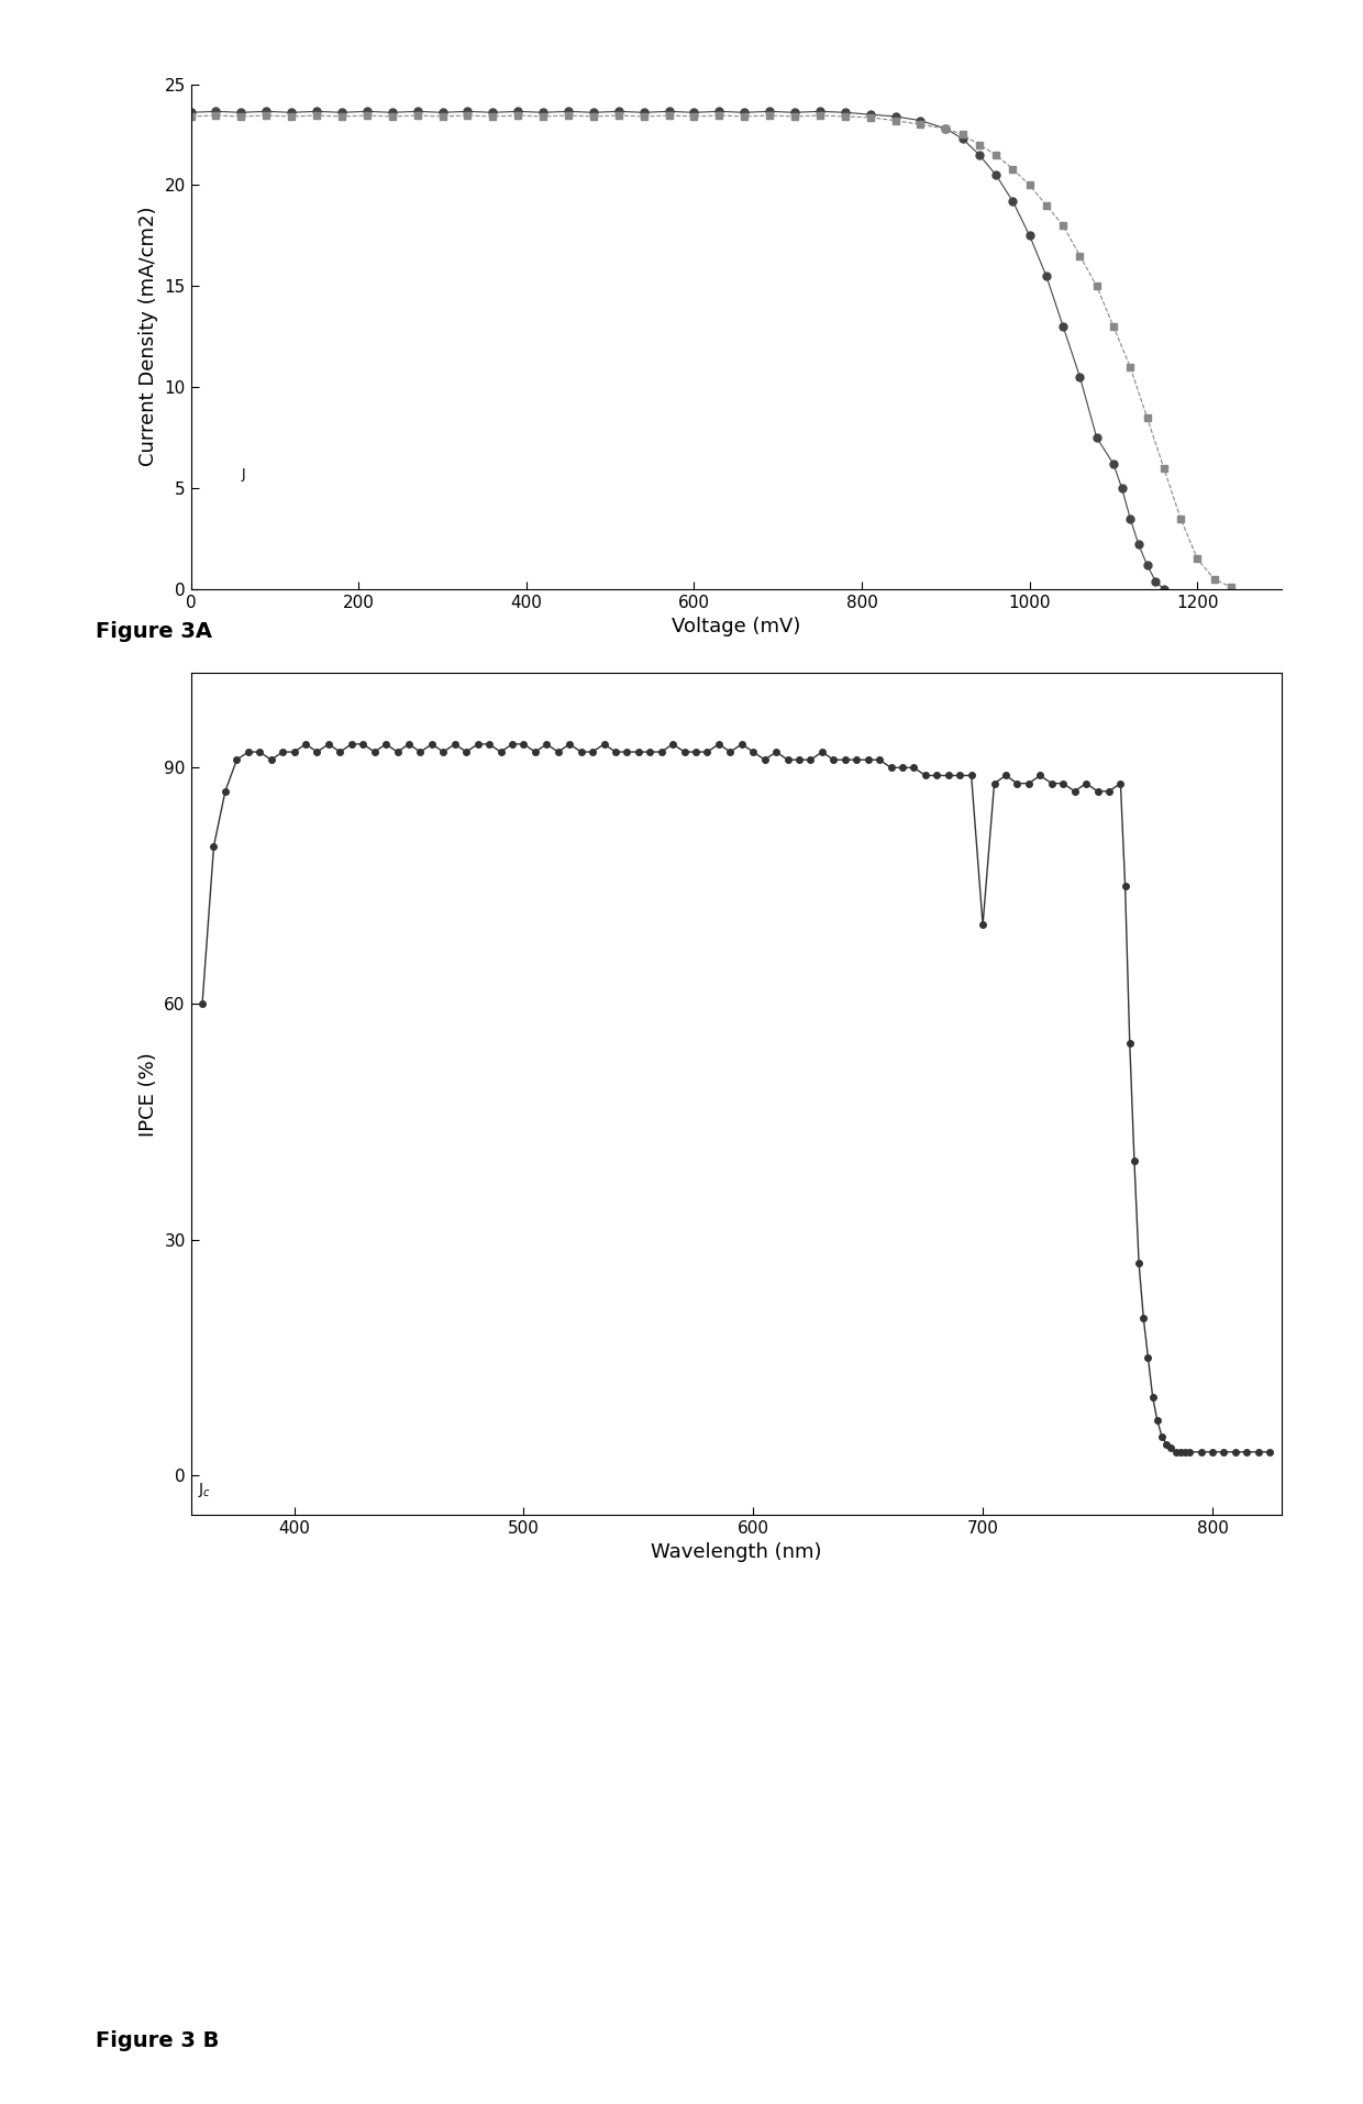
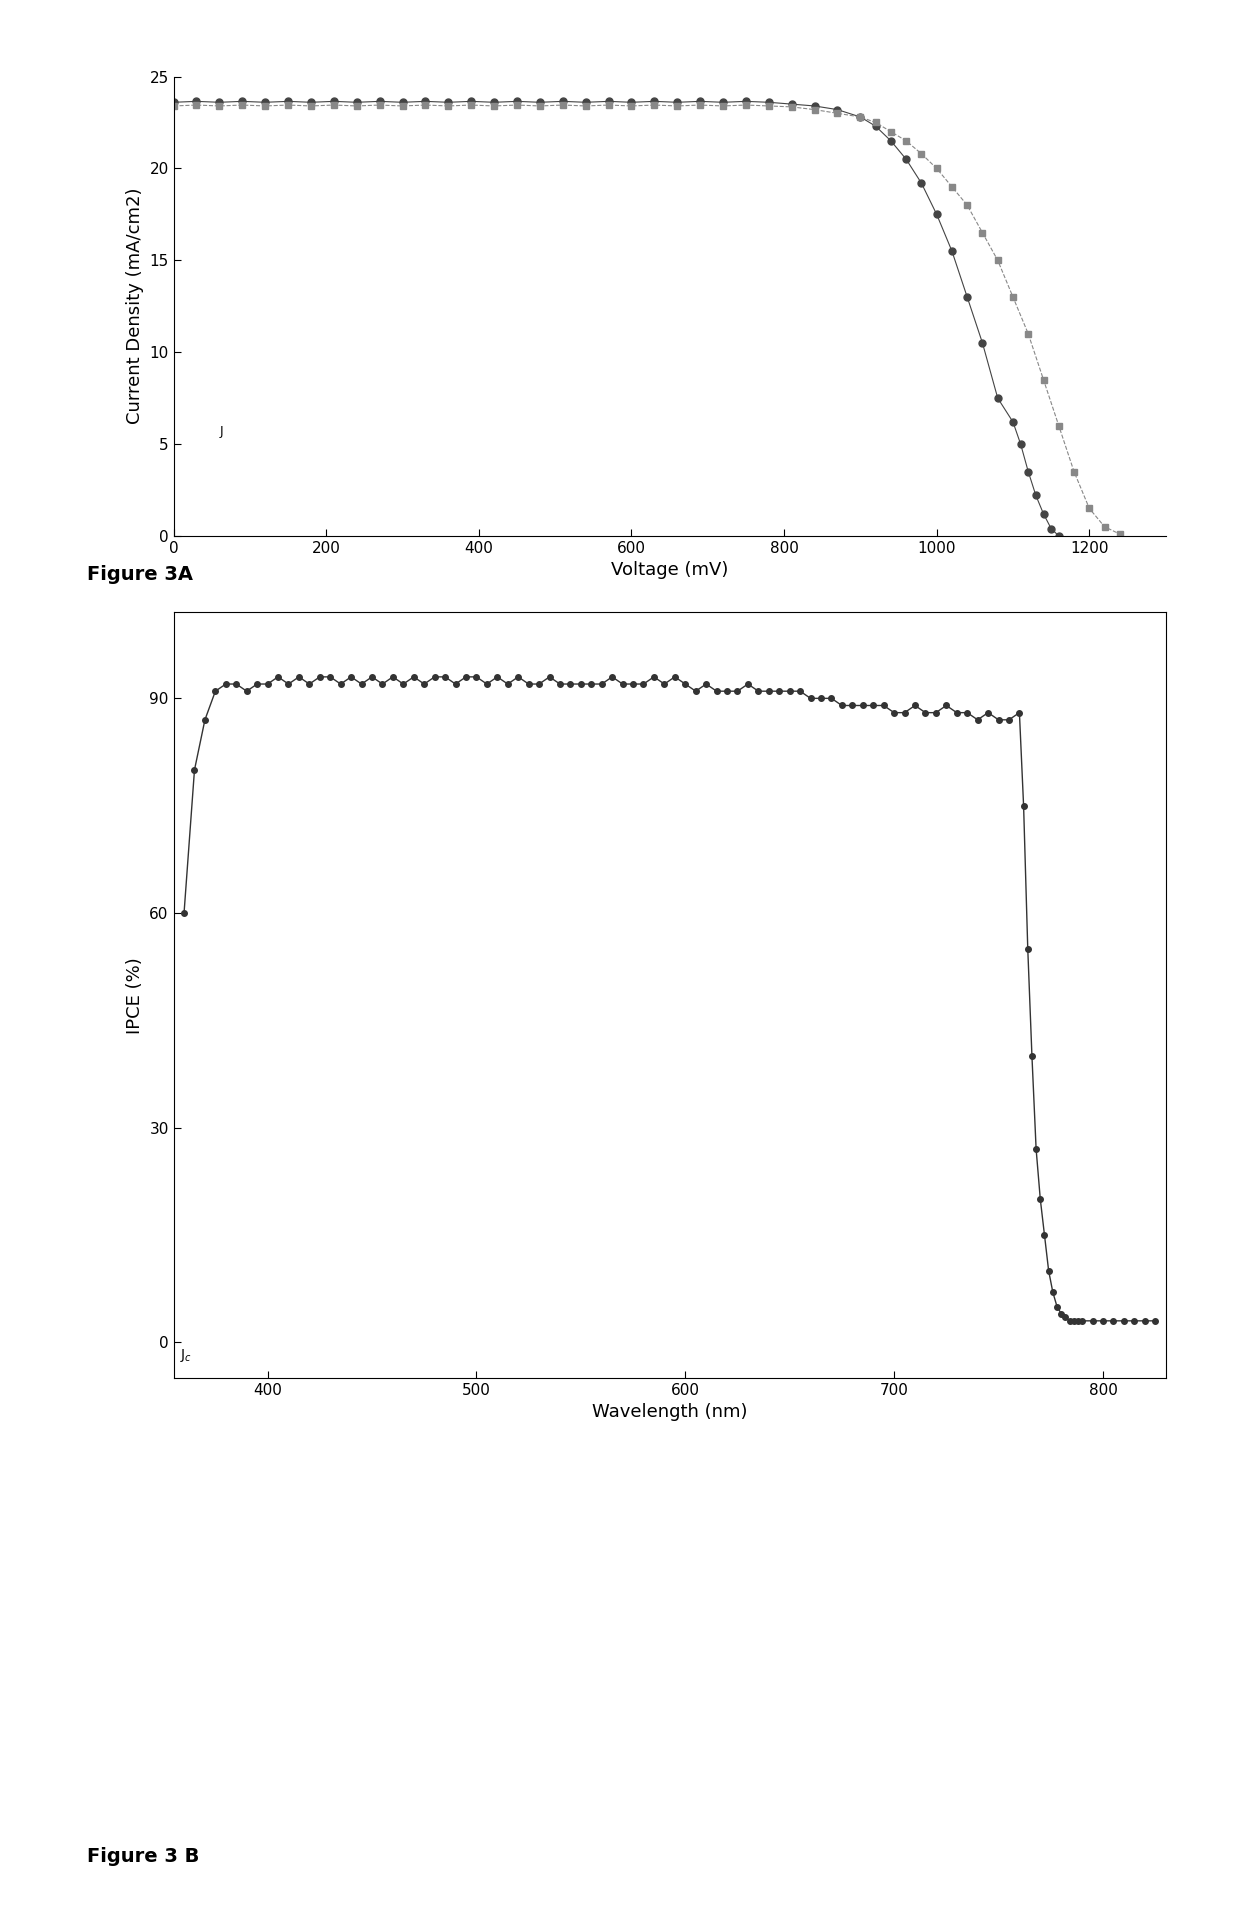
700: 70.0 -> 88.0
